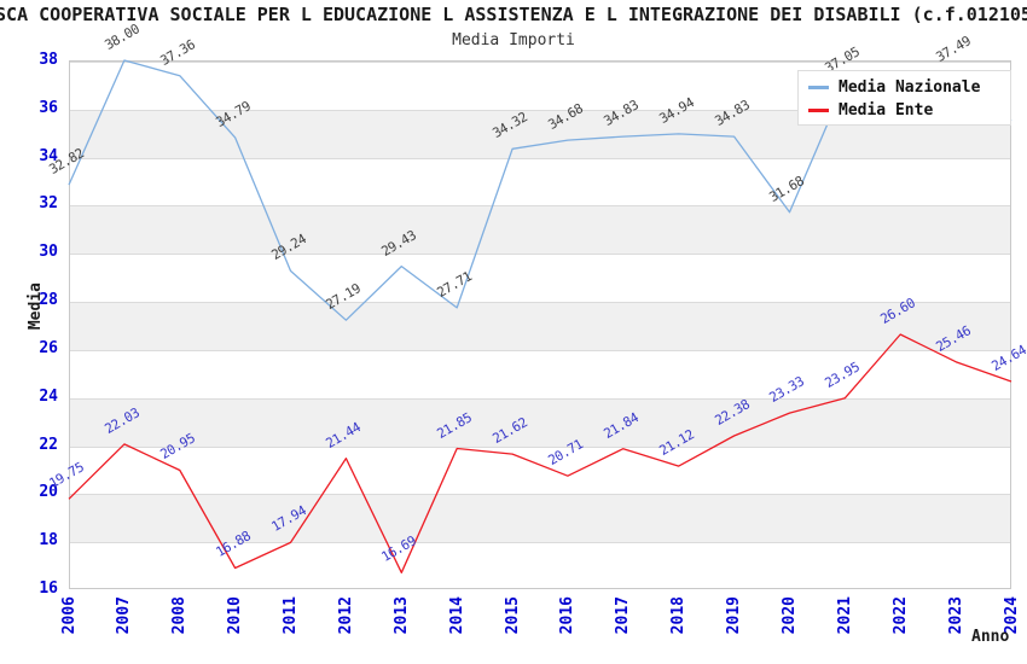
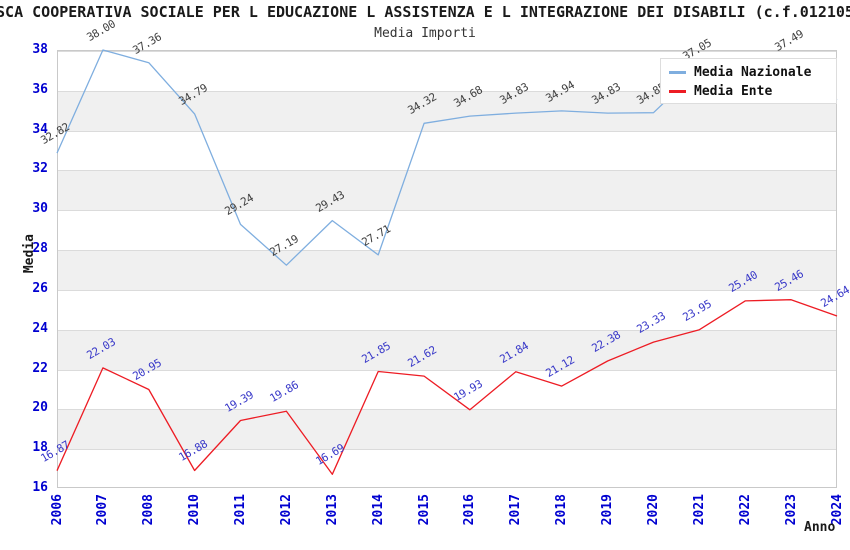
Media Ente/2006: 19.75 -> 16.87
Media Ente/2011: 17.94 -> 19.39
Media Ente/2012: 21.44 -> 19.86
Media Ente/2016: 20.71 -> 19.93
Media Nazionale/2020: 31.68 -> 34.85
Media Ente/2022: 26.60 -> 25.40
